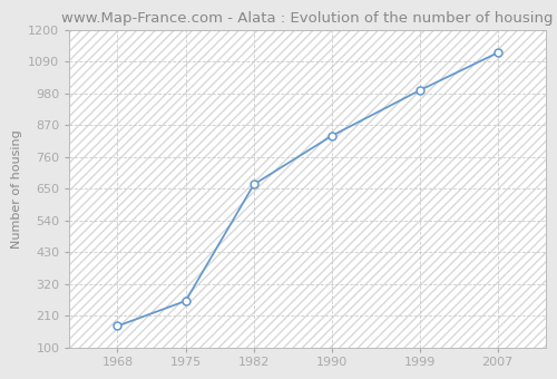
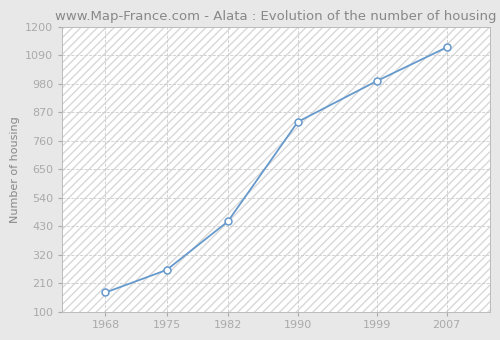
1982: 665 -> 449
